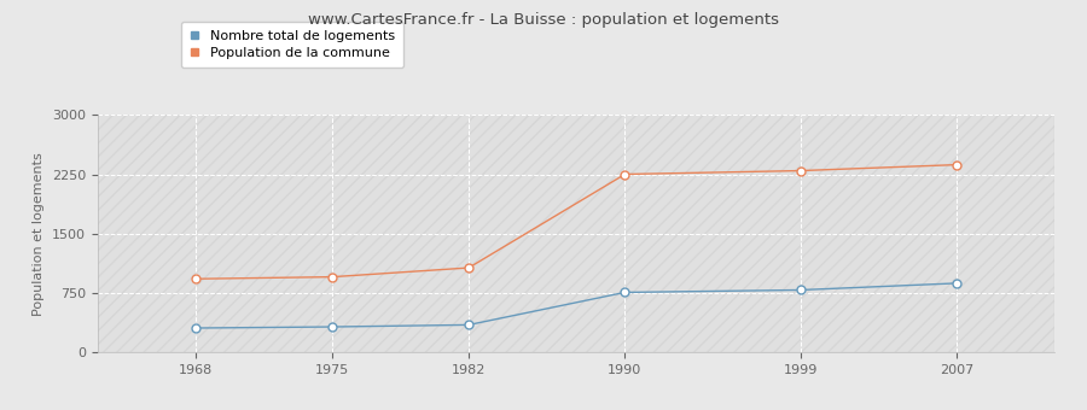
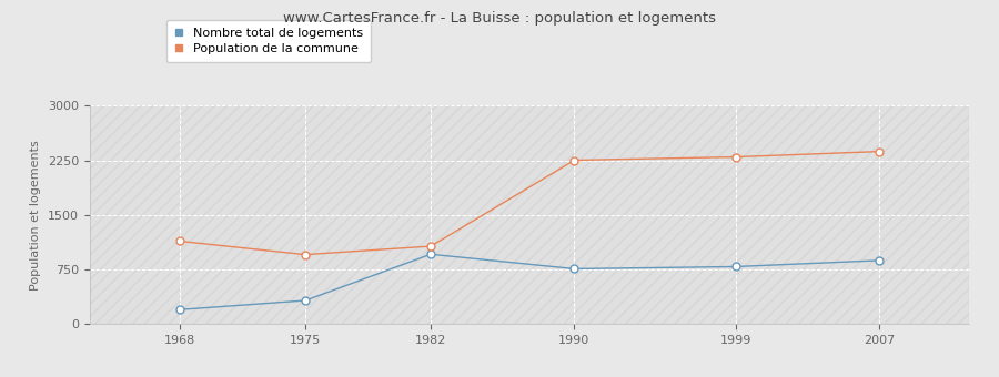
Nombre total de logements/1968: 310 -> 200
Population de la commune/1968: 930 -> 1140
Nombre total de logements/1982: 350 -> 960
